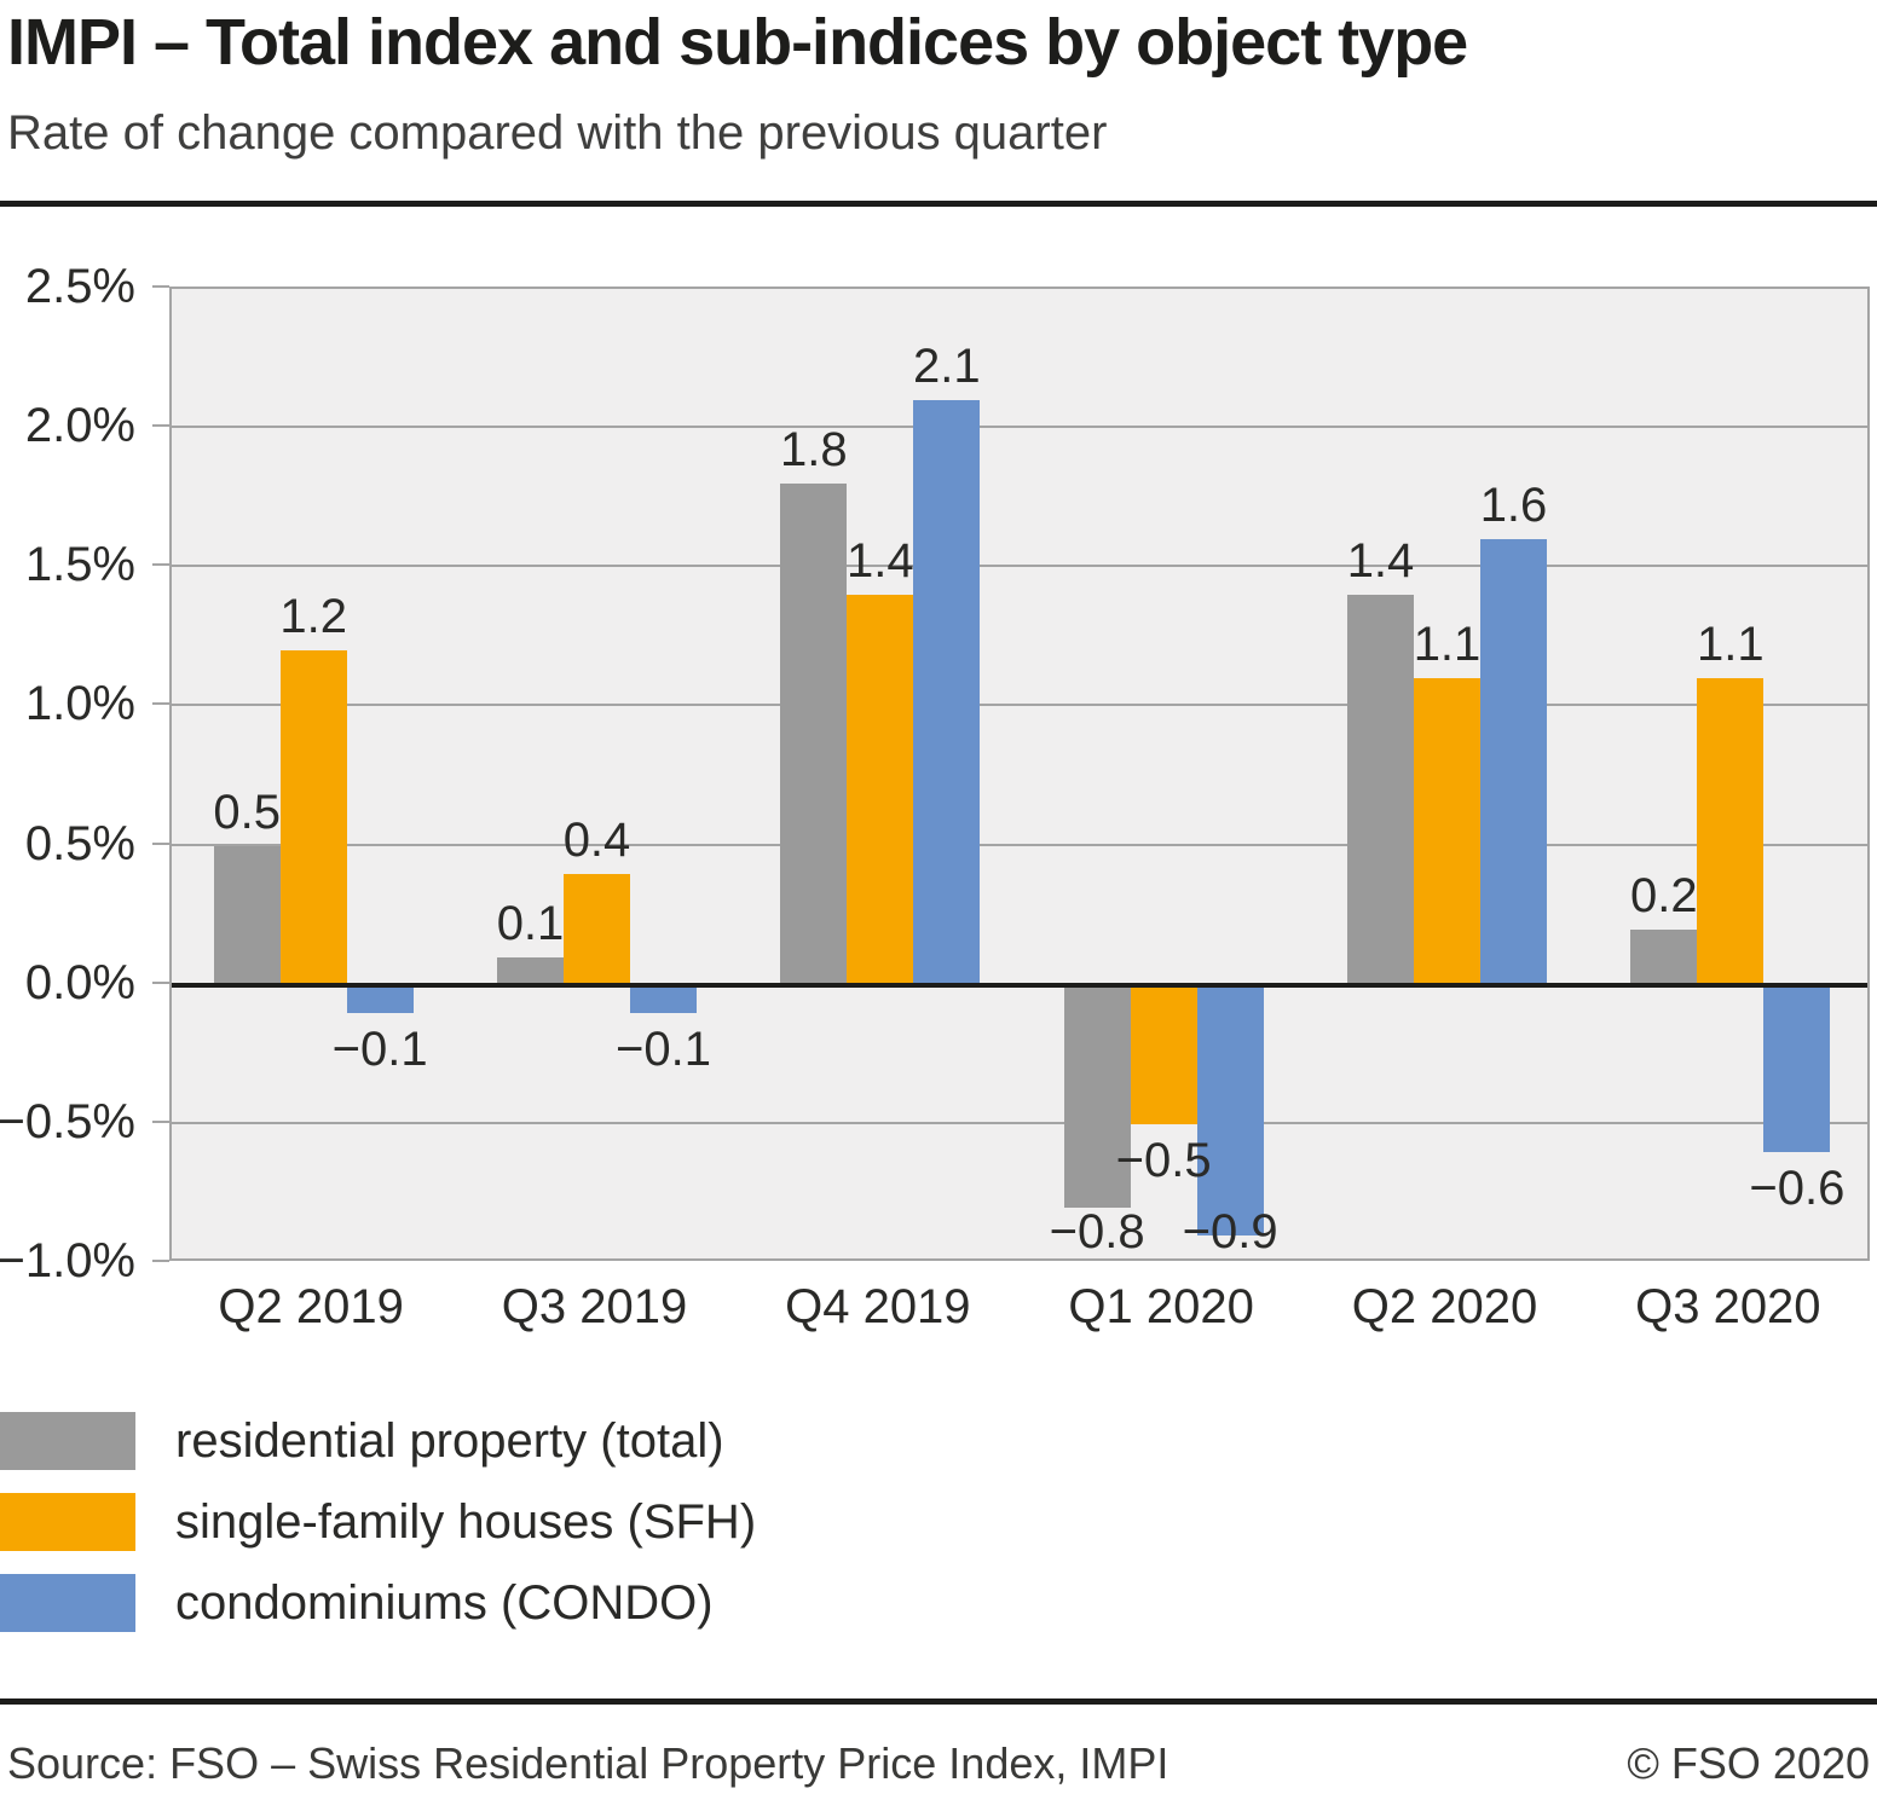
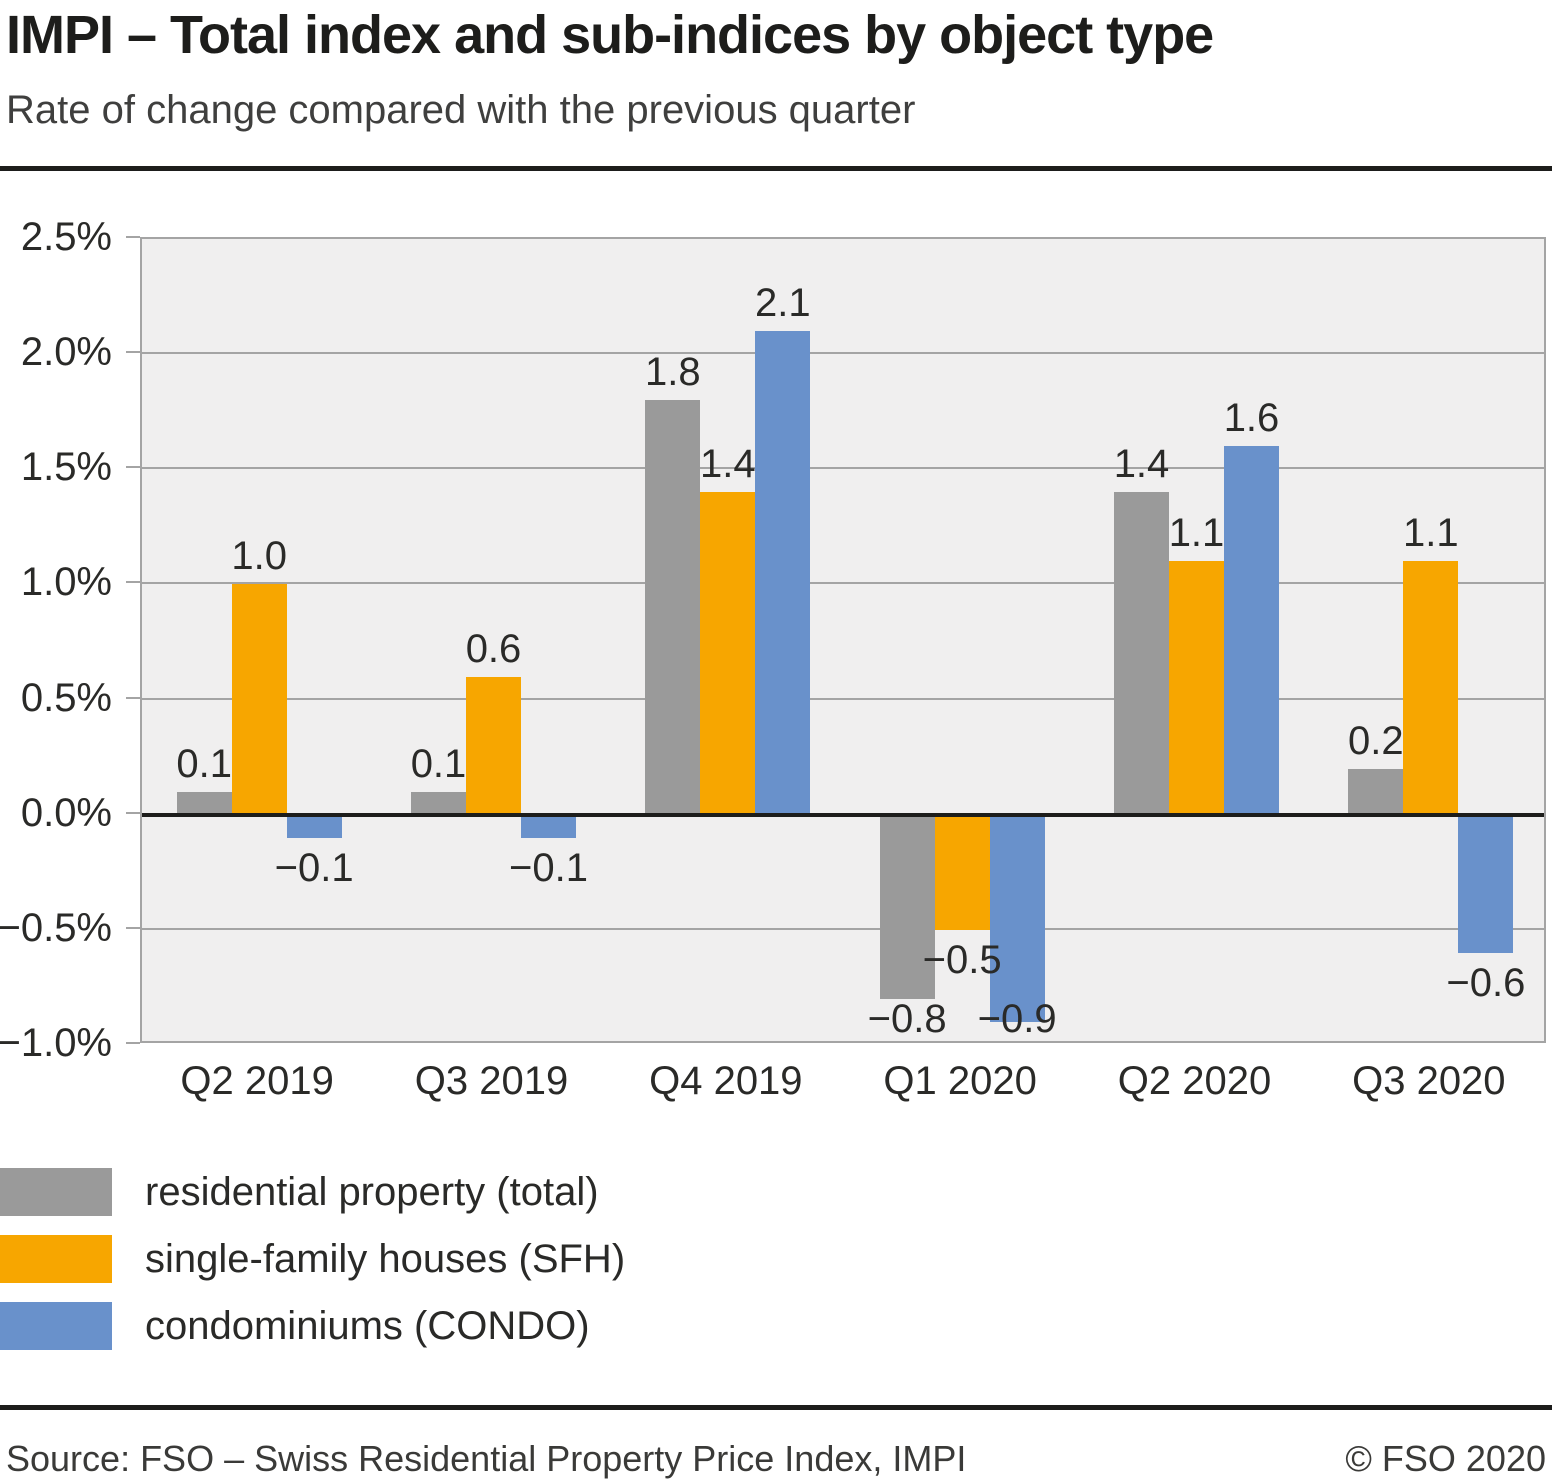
residential property (total)/Q2 2019: 0.5 -> 0.1
single-family houses (SFH)/Q2 2019: 1.2 -> 1.0
single-family houses (SFH)/Q3 2019: 0.4 -> 0.6
